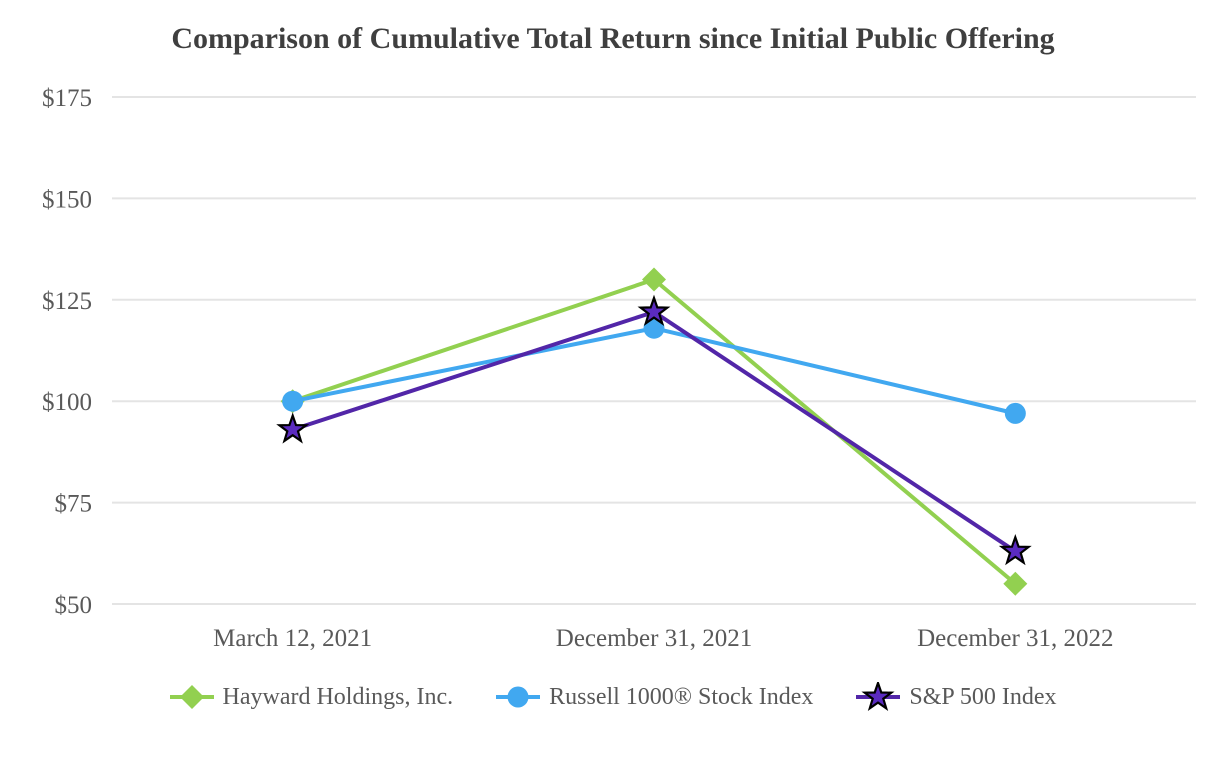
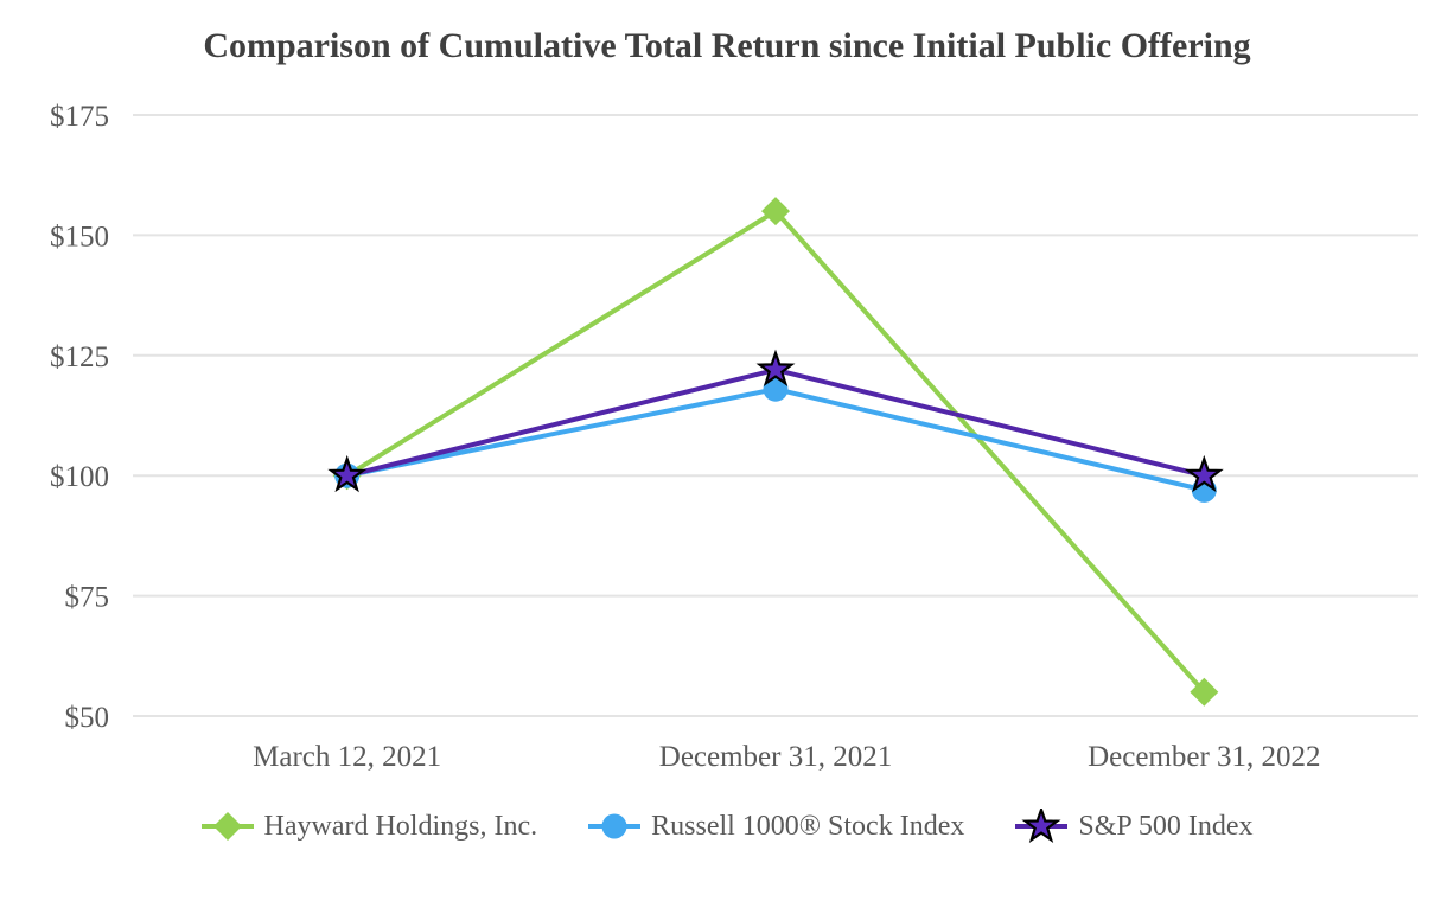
S&P 500 Index/March 12, 2021: $93 -> $100
Hayward Holdings, Inc./December 31, 2021: $130 -> $155
S&P 500 Index/December 31, 2022: $63 -> $100
